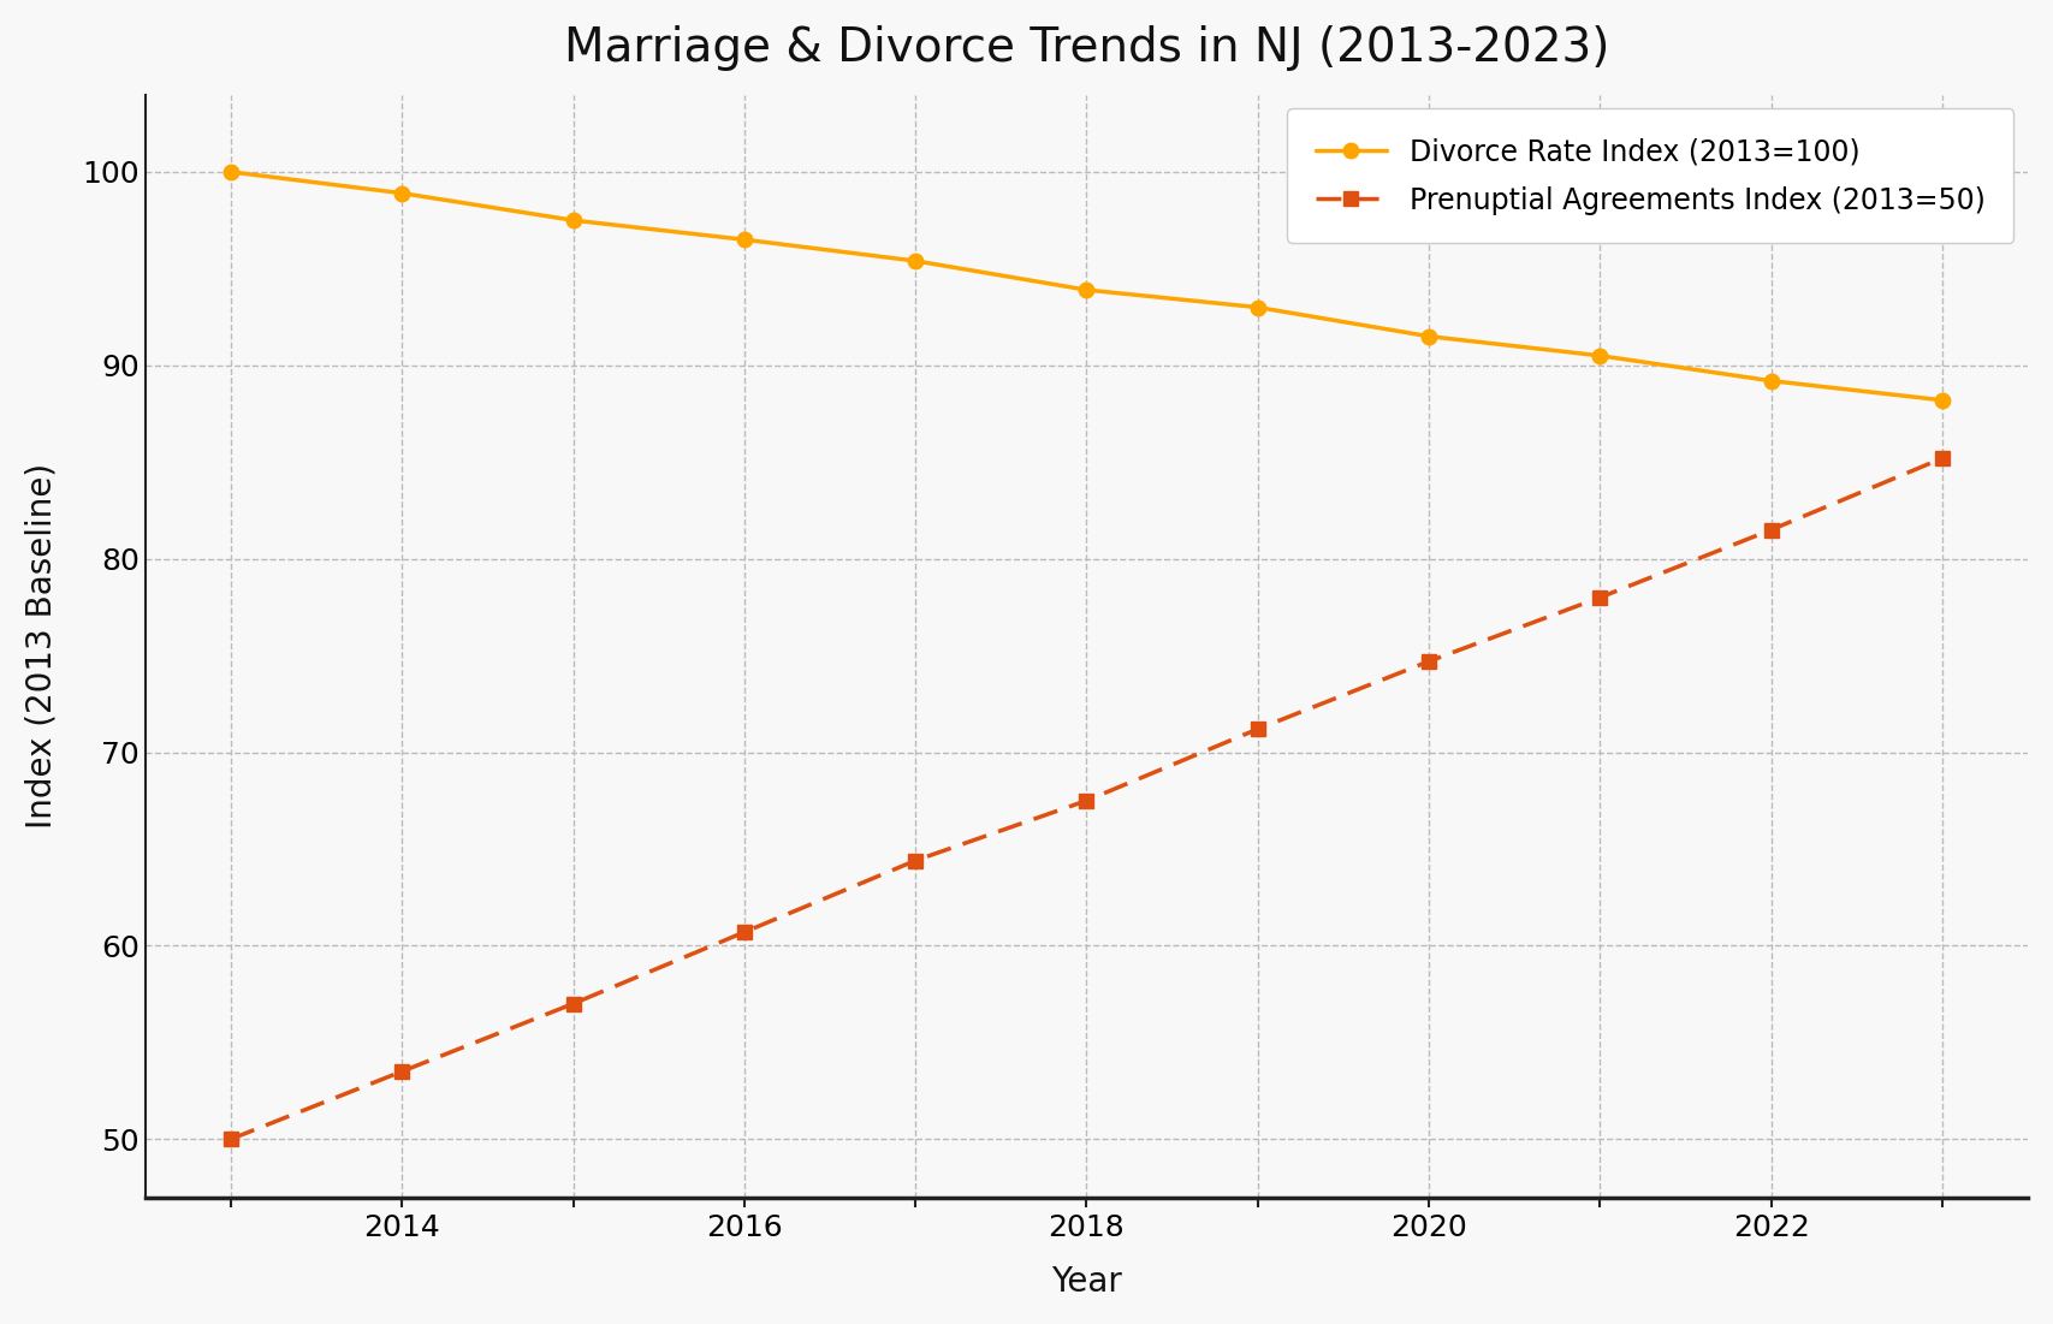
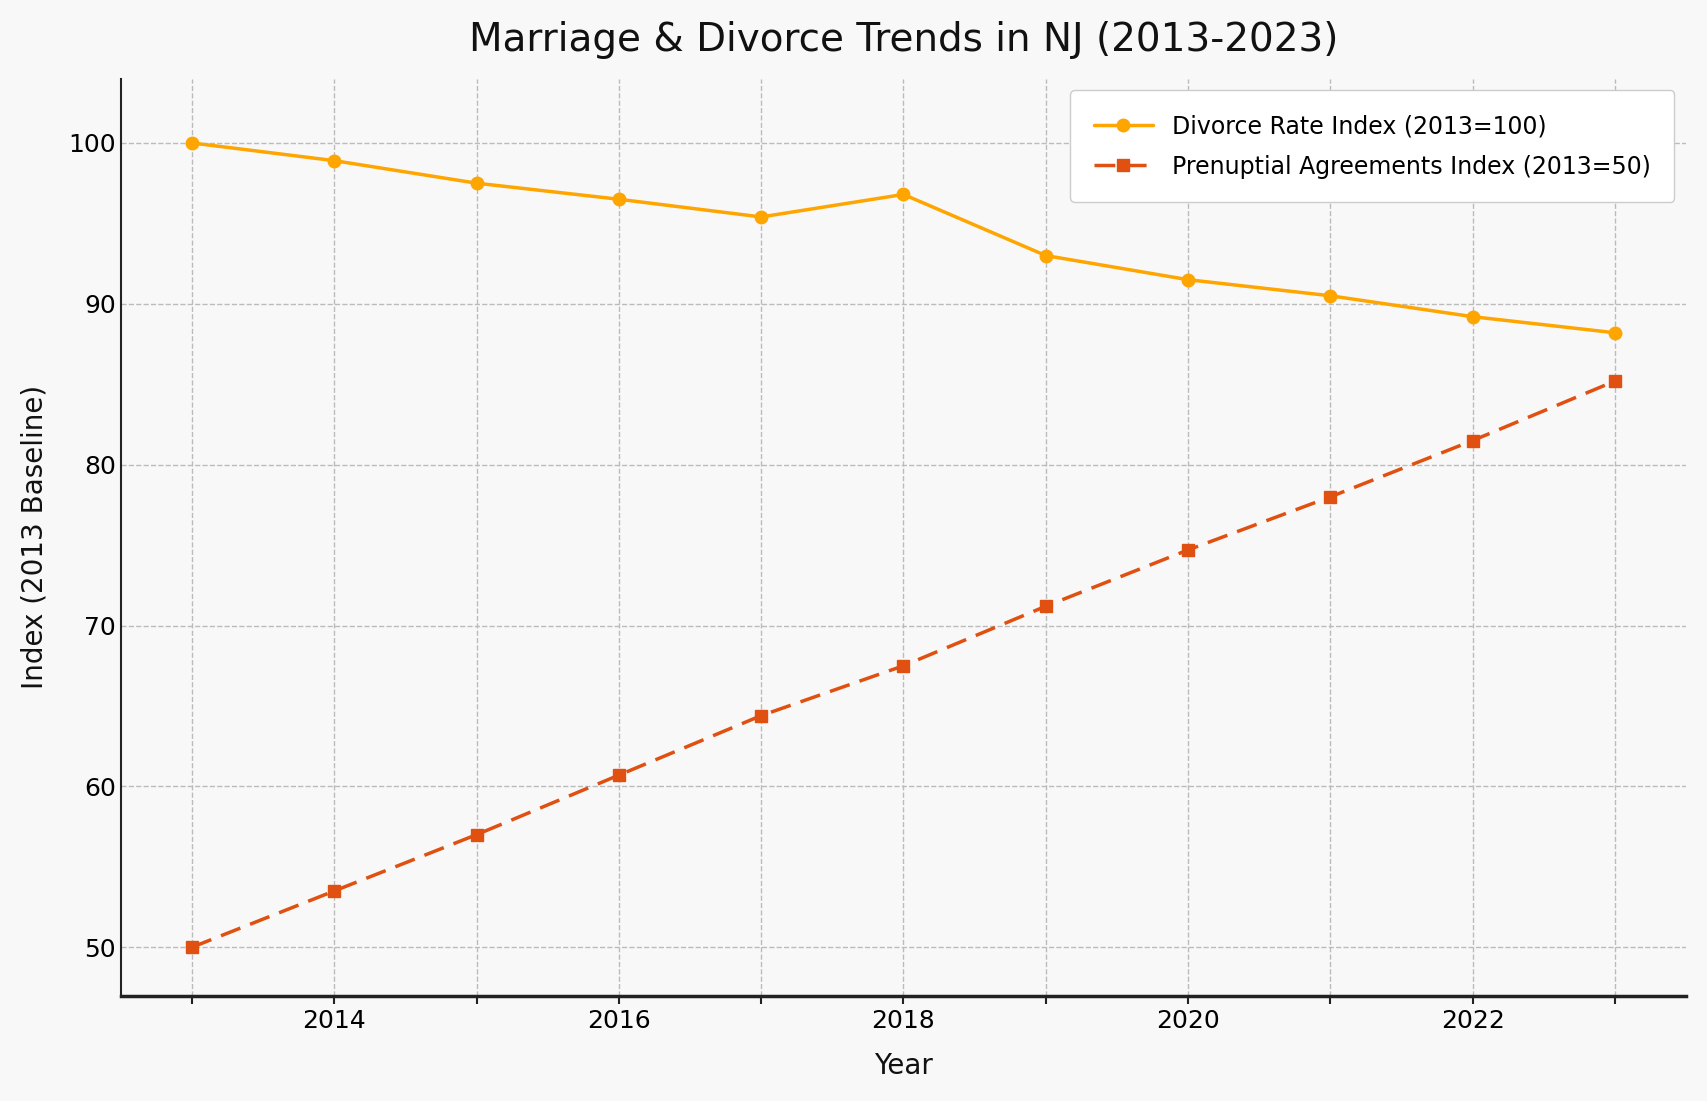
Divorce Rate Index (2013=100)/2018: 93.9 -> 96.8
